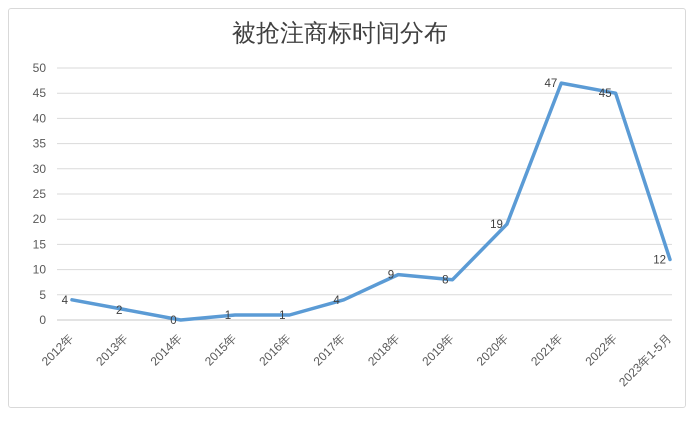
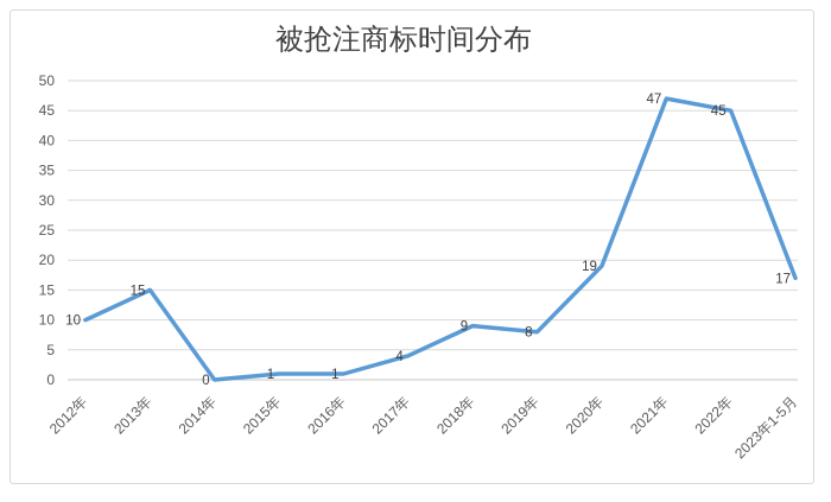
2012年: 4 -> 10
2013年: 2 -> 15
2023年1-5月: 12 -> 17
